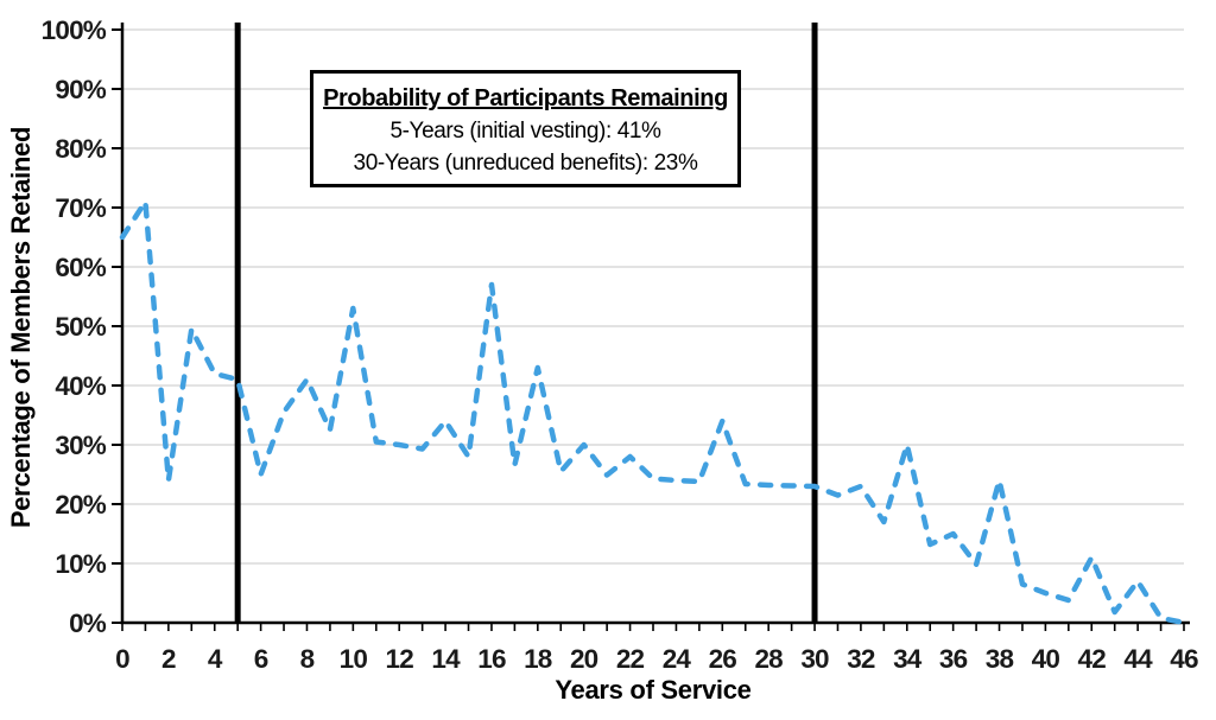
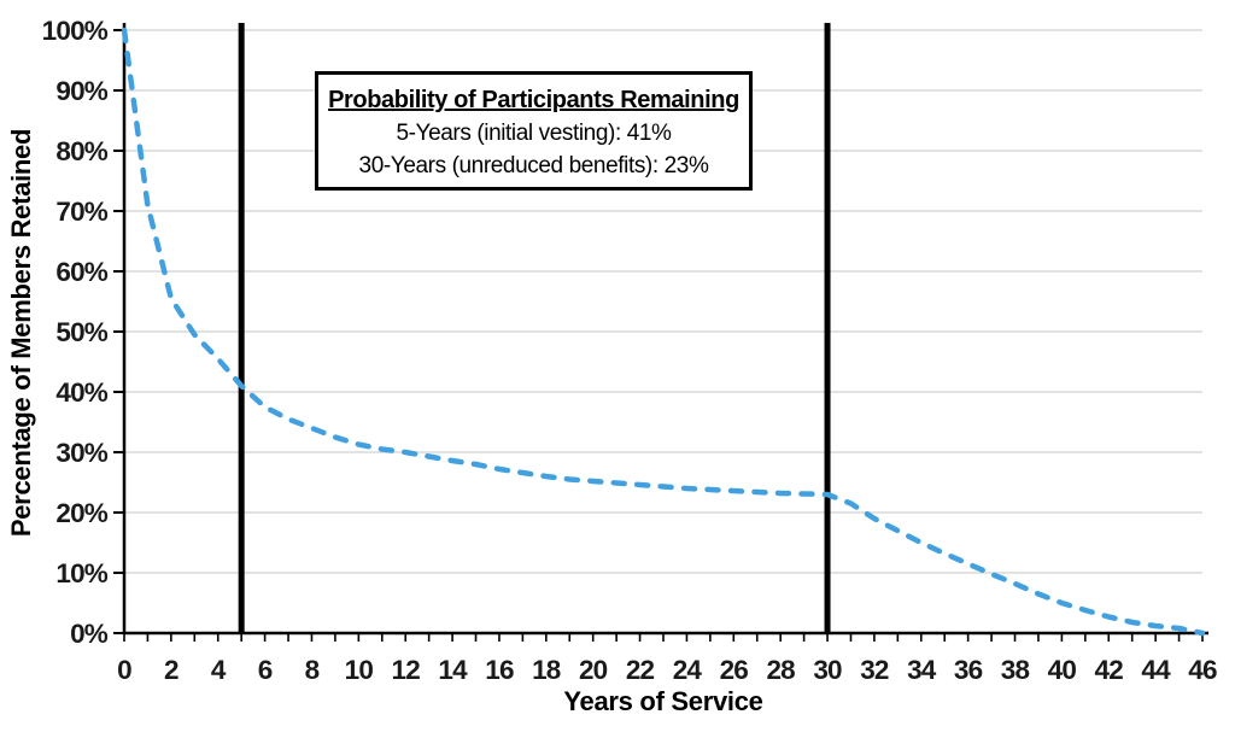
0: 65% -> 100%
2: 24% -> 56%
4: 42% -> 46%
6: 25% -> 38%
8: 41% -> 34%
10: 53% -> 31%
14: 34% -> 29%
16: 57% -> 27%
18: 43% -> 26%
20: 30% -> 25%
22: 28% -> 25%
26: 34% -> 24%
32: 23% -> 19%
34: 30% -> 15%
36: 15% -> 12%
38: 24% -> 8%
42: 11% -> 3%
44: 7% -> 1%
